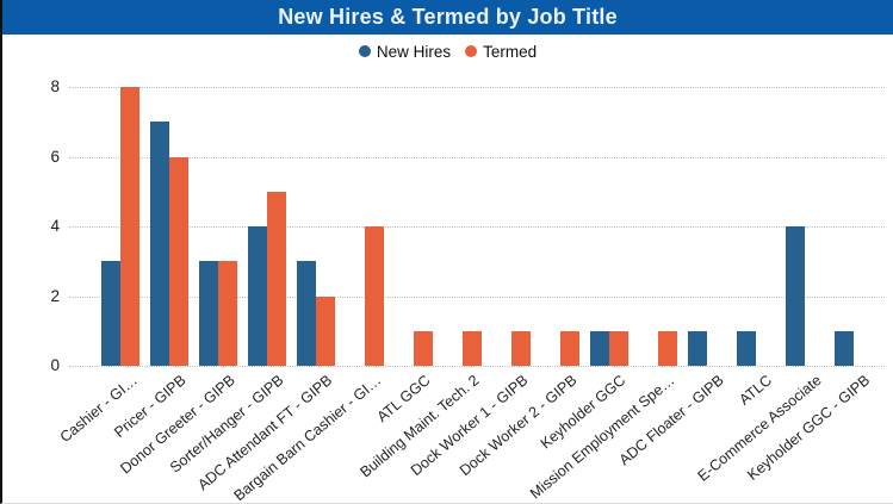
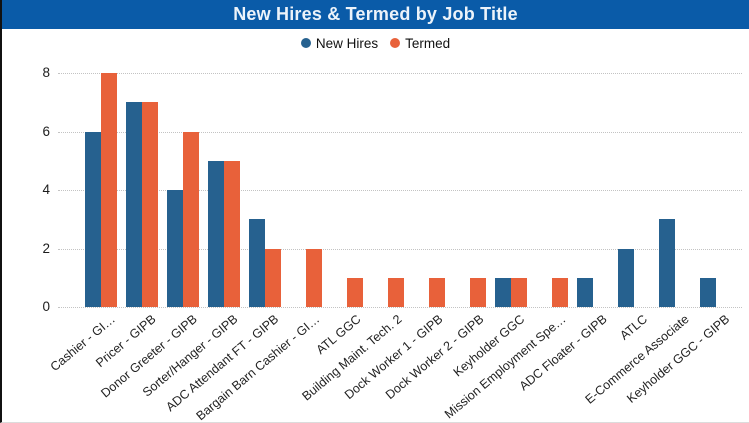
New Hires/Cashier - GI…: 3 -> 6
Termed/Pricer - GIPB: 6 -> 7
New Hires/Donor Greeter - GIPB: 3 -> 4
Termed/Donor Greeter - GIPB: 3 -> 6
New Hires/Sorter/Hanger - GIPB: 4 -> 5
Termed/Bargain Barn Cashier - GI…: 4 -> 2
New Hires/ATLC: 1 -> 2
New Hires/E-Commerce Associate: 4 -> 3
